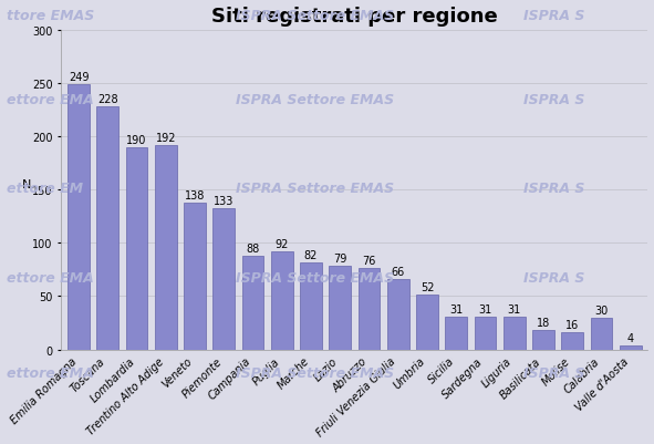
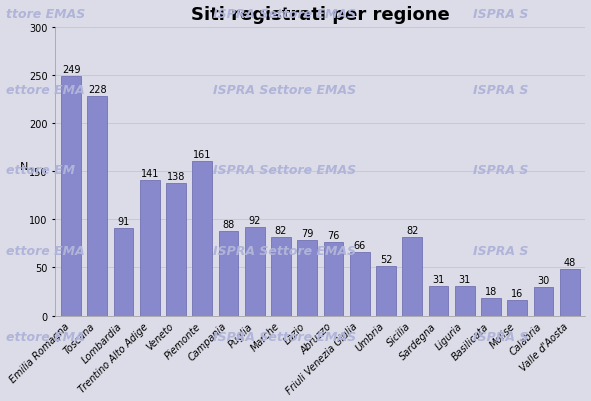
Lombardia: 190 -> 91
Trentino Alto Adige: 192 -> 141
Piemonte: 133 -> 161
Sicilia: 31 -> 82
Valle d'Aosta: 4 -> 48
